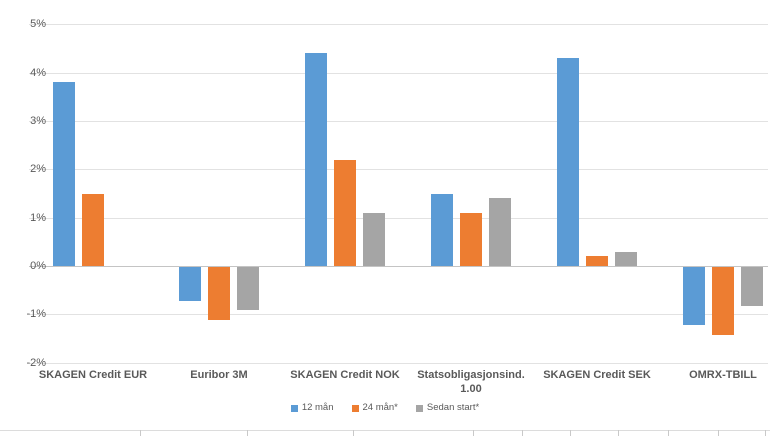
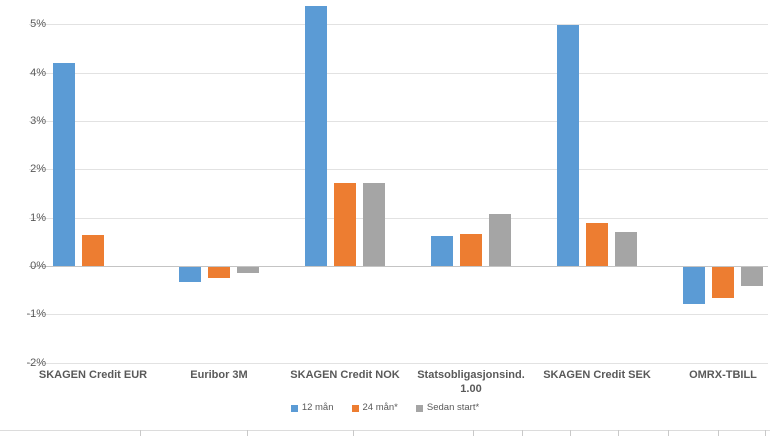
12 mån/SKAGEN Credit EUR: 3.8% -> 4.2%
24 mån*/SKAGEN Credit EUR: 1.5% -> 0.6%
12 mån/Euribor 3M: -0.7% -> -0.3%
24 mån*/Euribor 3M: -1.1% -> -0.2%
Sedan start*/Euribor 3M: -0.9% -> -0.1%
12 mån/SKAGEN Credit NOK: 4.4% -> 5.4%
24 mån*/SKAGEN Credit NOK: 2.2% -> 1.7%
Sedan start*/SKAGEN Credit NOK: 1.1% -> 1.7%
12 mån/Statsobligasjonsind. 1.00: 1.5% -> 0.6%
24 mån*/Statsobligasjonsind. 1.00: 1.1% -> 0.7%
Sedan start*/Statsobligasjonsind. 1.00: 1.4% -> 1.1%
12 mån/SKAGEN Credit SEK: 4.3% -> 5.0%
24 mån*/SKAGEN Credit SEK: 0.2% -> 0.9%
Sedan start*/SKAGEN Credit SEK: 0.3% -> 0.7%
12 mån/OMRX-TBILL: -1.2% -> -0.8%
24 mån*/OMRX-TBILL: -1.4% -> -0.6%
Sedan start*/OMRX-TBILL: -0.8% -> -0.4%
